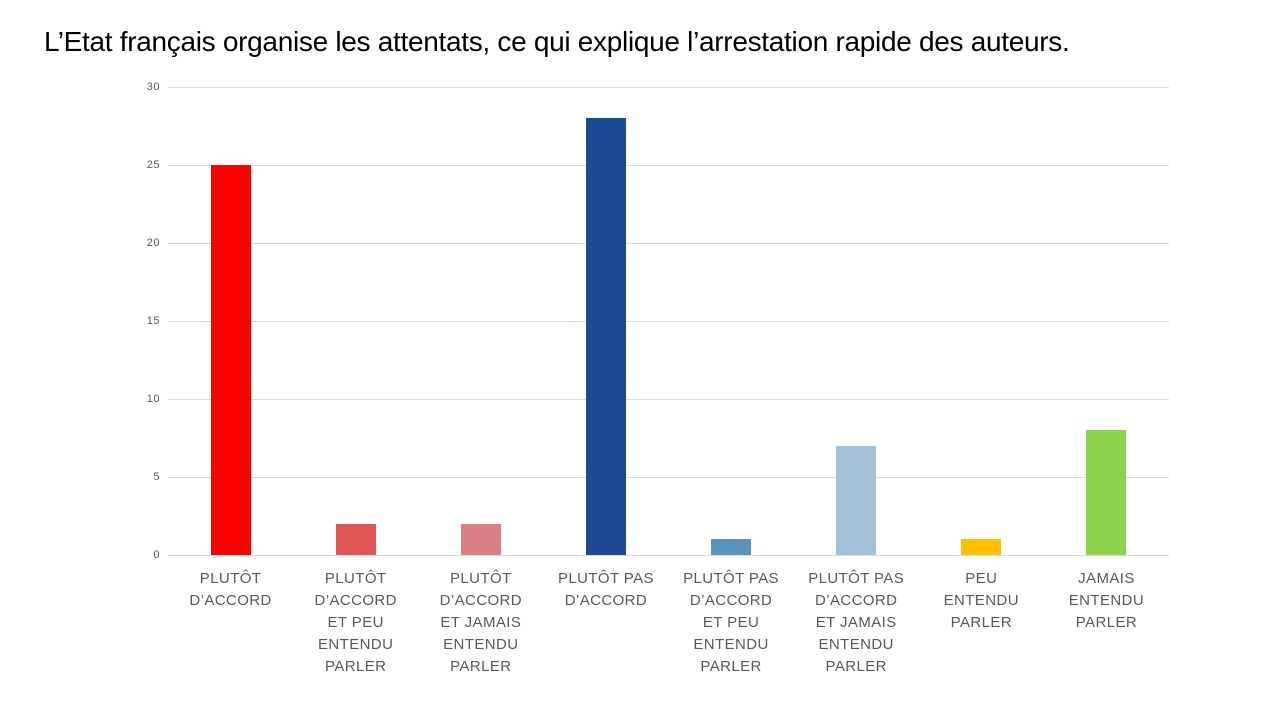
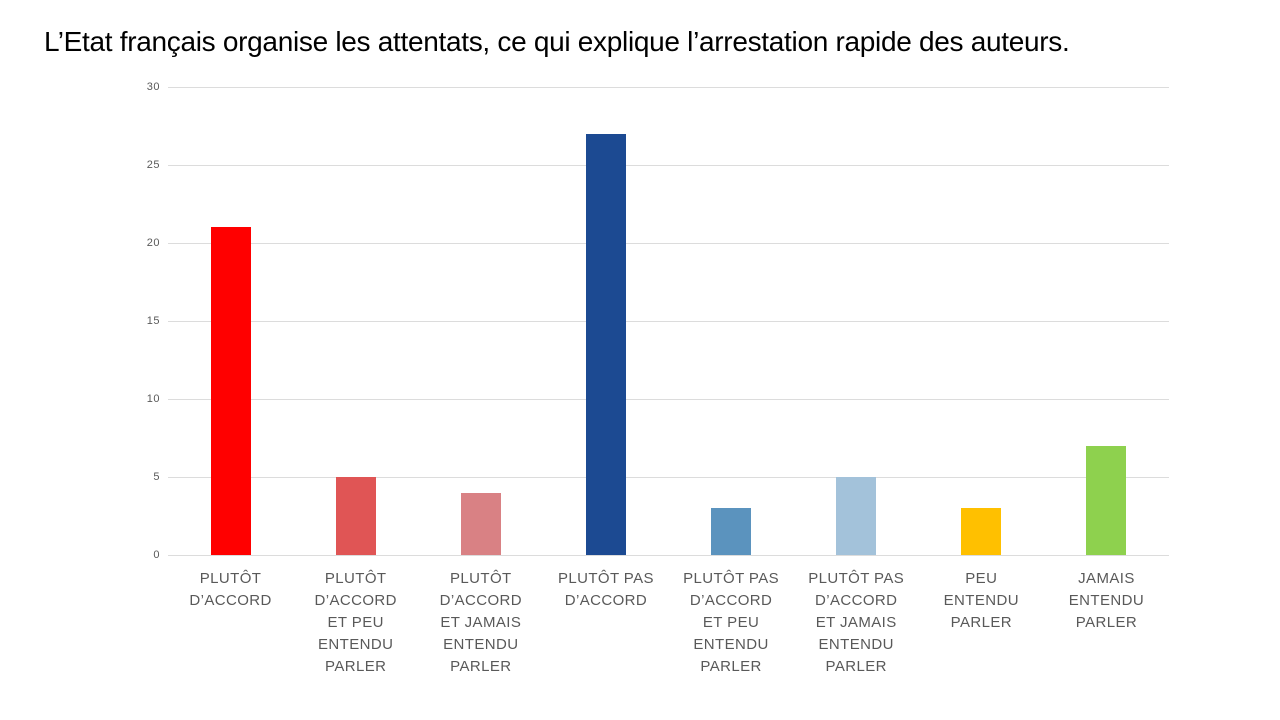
PLUTÔT D’ACCORD: 25 -> 21
PLUTÔT D’ACCORD ET PEU ENTENDU PARLER: 2 -> 5
PLUTÔT D’ACCORD ET JAMAIS ENTENDU PARLER: 2 -> 4
PLUTÔT PAS D’ACCORD: 28 -> 27
PLUTÔT PAS D’ACCORD ET PEU ENTENDU PARLER: 1 -> 3
PLUTÔT PAS D’ACCORD ET JAMAIS ENTENDU PARLER: 7 -> 5
PEU ENTENDU PARLER: 1 -> 3
JAMAIS ENTENDU PARLER: 8 -> 7
